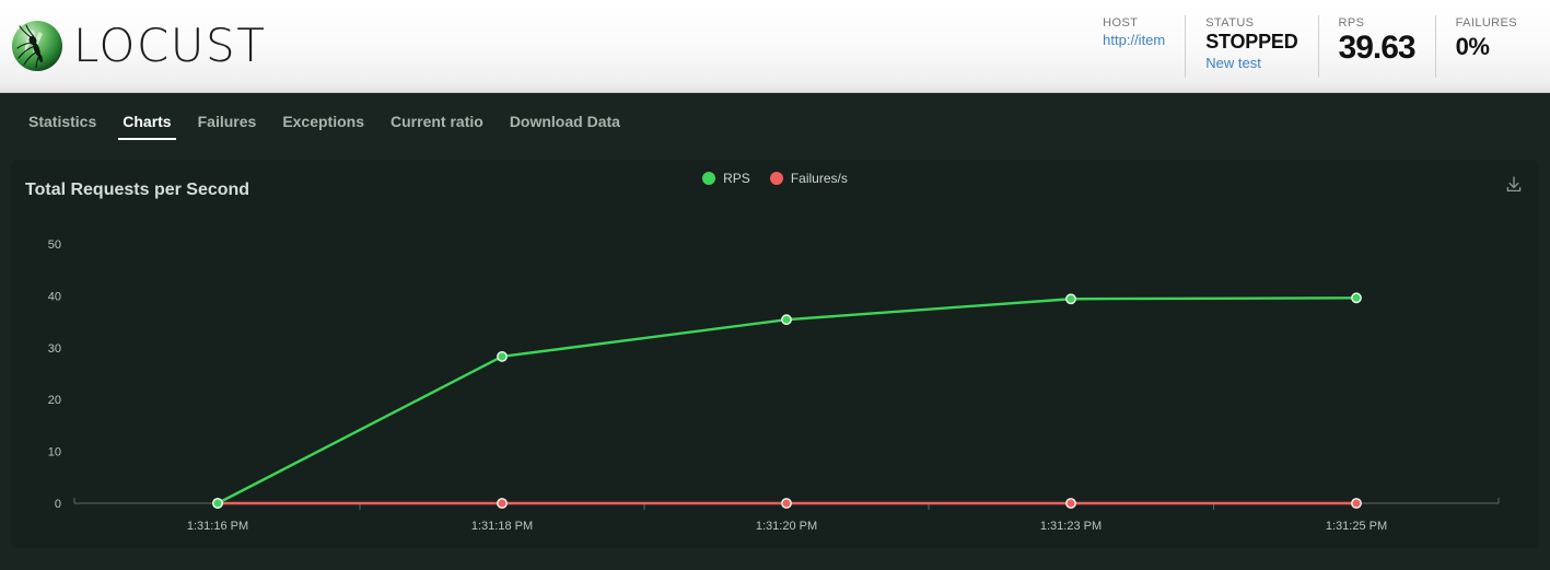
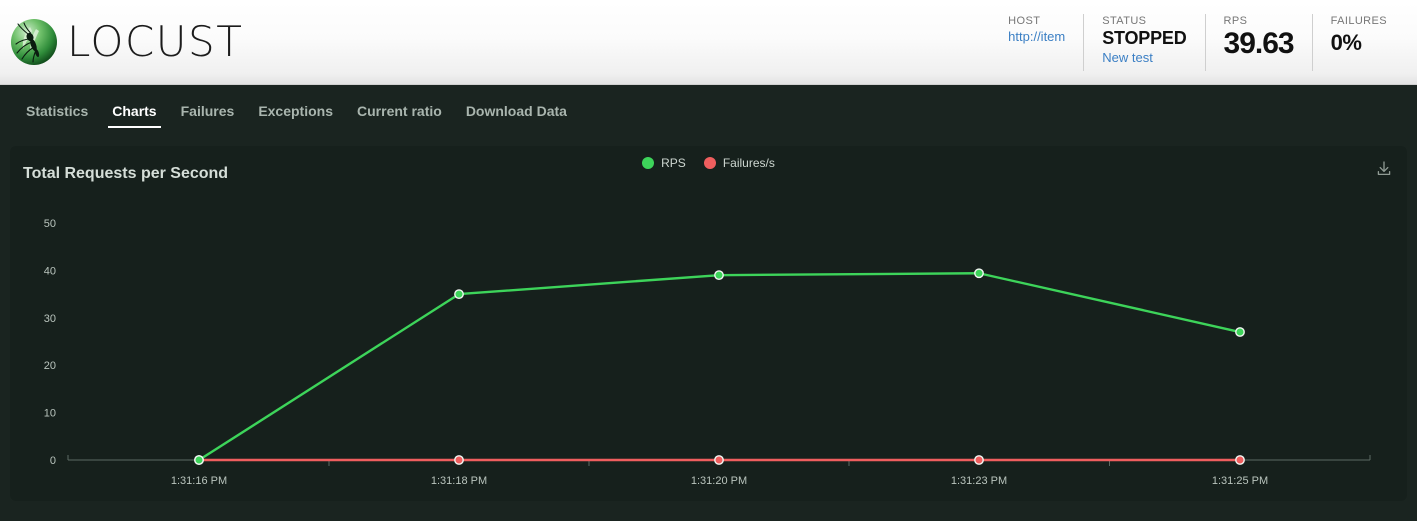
RPS/1:31:18 PM: 28 -> 35
RPS/1:31:20 PM: 35 -> 39
RPS/1:31:25 PM: 40 -> 27
